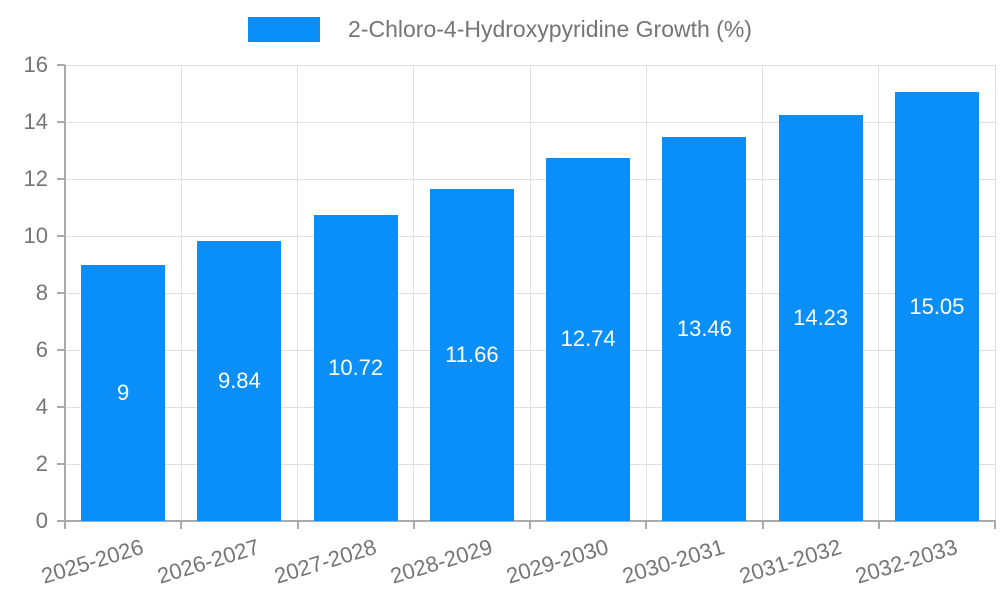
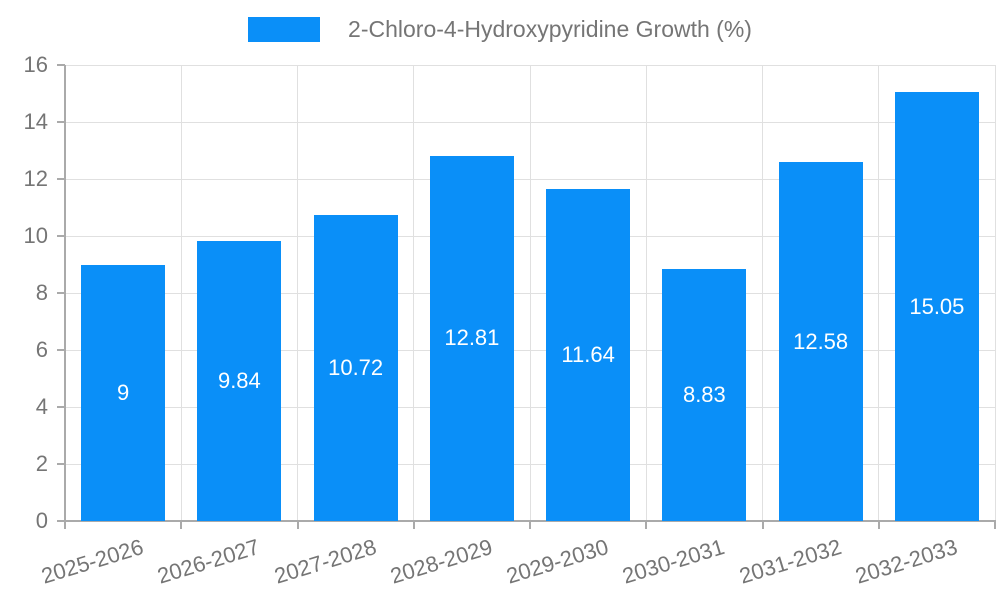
2028-2029: 11.66 -> 12.81
2029-2030: 12.74 -> 11.64
2030-2031: 13.46 -> 8.83
2031-2032: 14.23 -> 12.58
